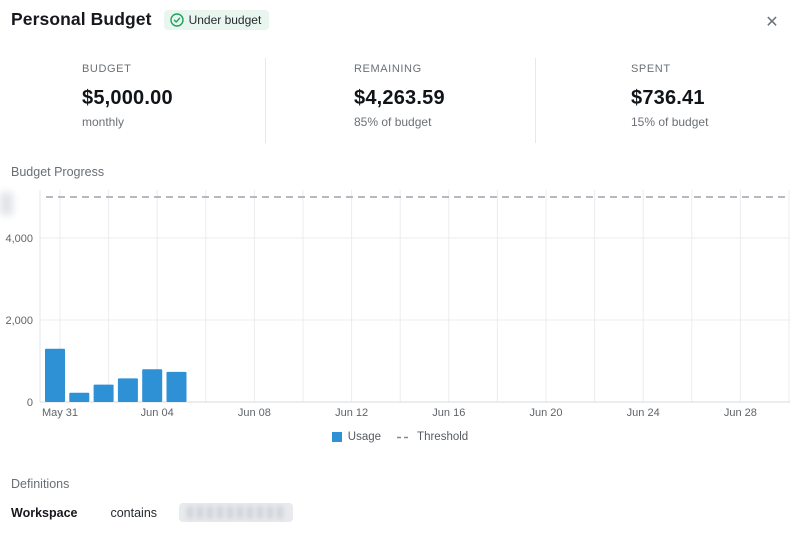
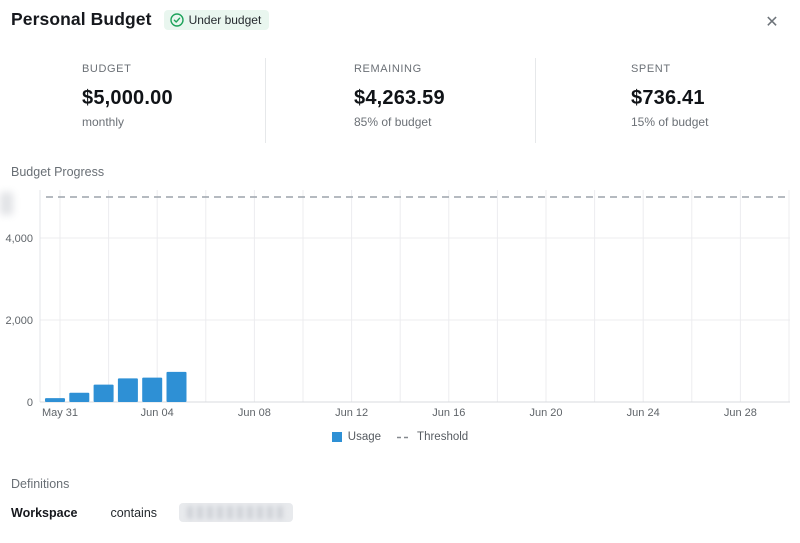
May 31: 1300 -> 100
Jun 04: 800 -> 600
